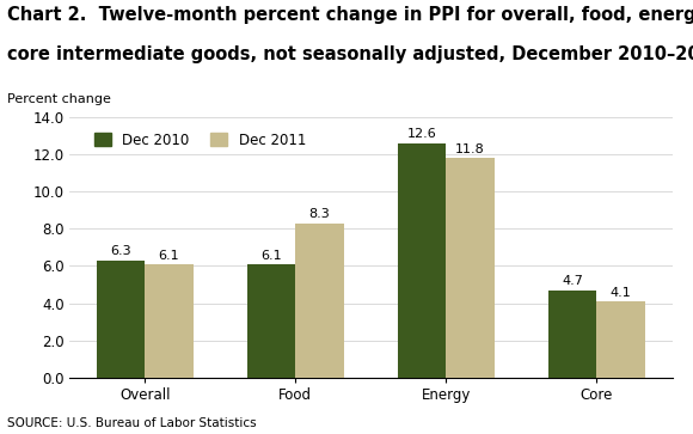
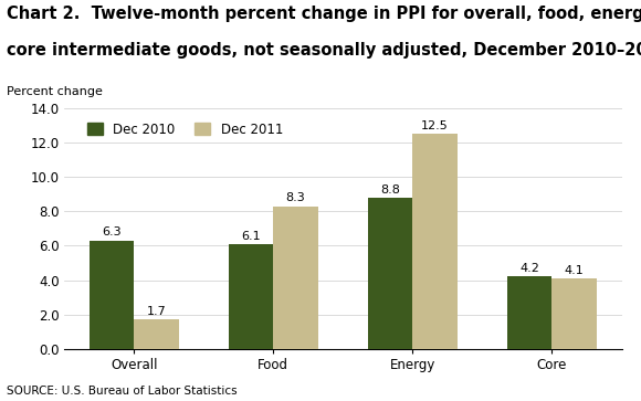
Dec 2011/Overall: 6.1 -> 1.7
Dec 2010/Energy: 12.6 -> 8.8
Dec 2011/Energy: 11.8 -> 12.5
Dec 2010/Core: 4.7 -> 4.2
